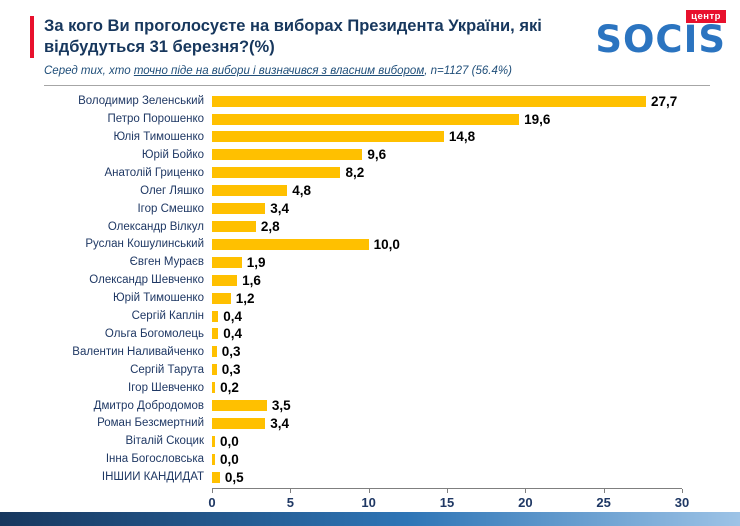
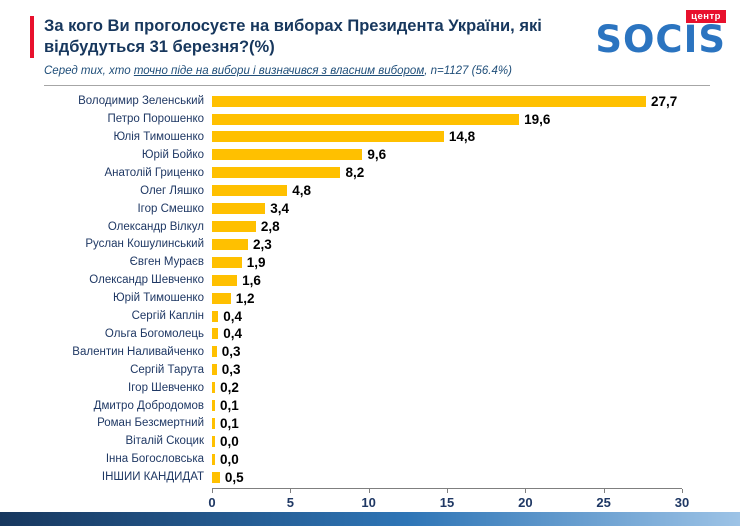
Руслан Кошулинський: 10,0 -> 2,3
Дмитро Добродомов: 3,5 -> 0,1
Роман Безсмертний: 3,4 -> 0,1
